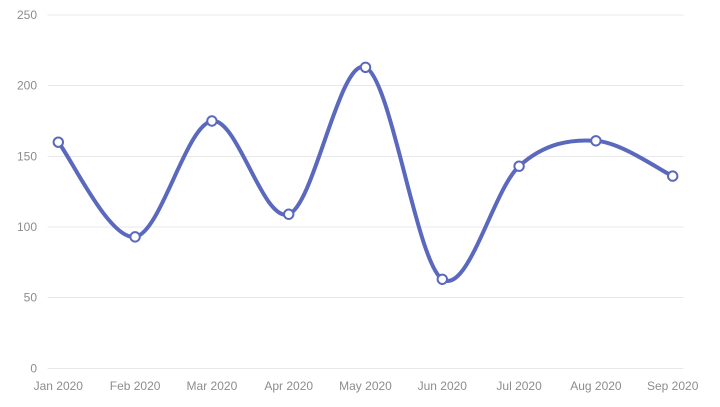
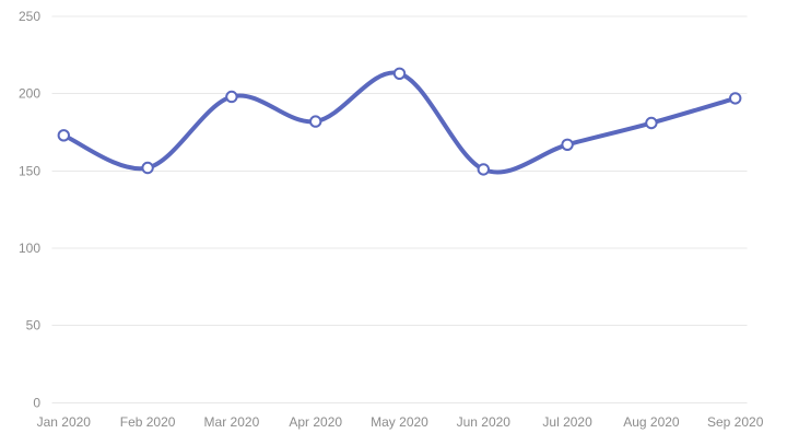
Jan 2020: 160 -> 173
Feb 2020: 93 -> 152
Mar 2020: 175 -> 198
Apr 2020: 109 -> 182
Jun 2020: 63 -> 151
Jul 2020: 143 -> 167
Aug 2020: 161 -> 181
Sep 2020: 136 -> 197
